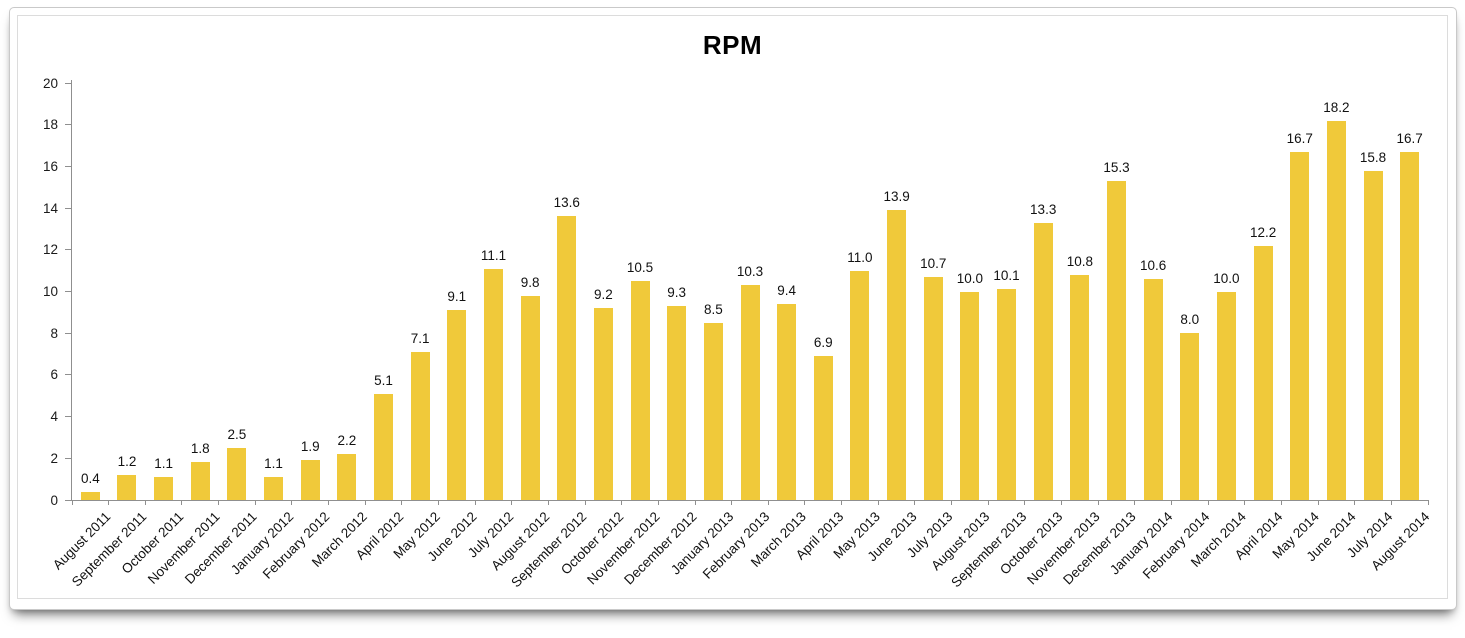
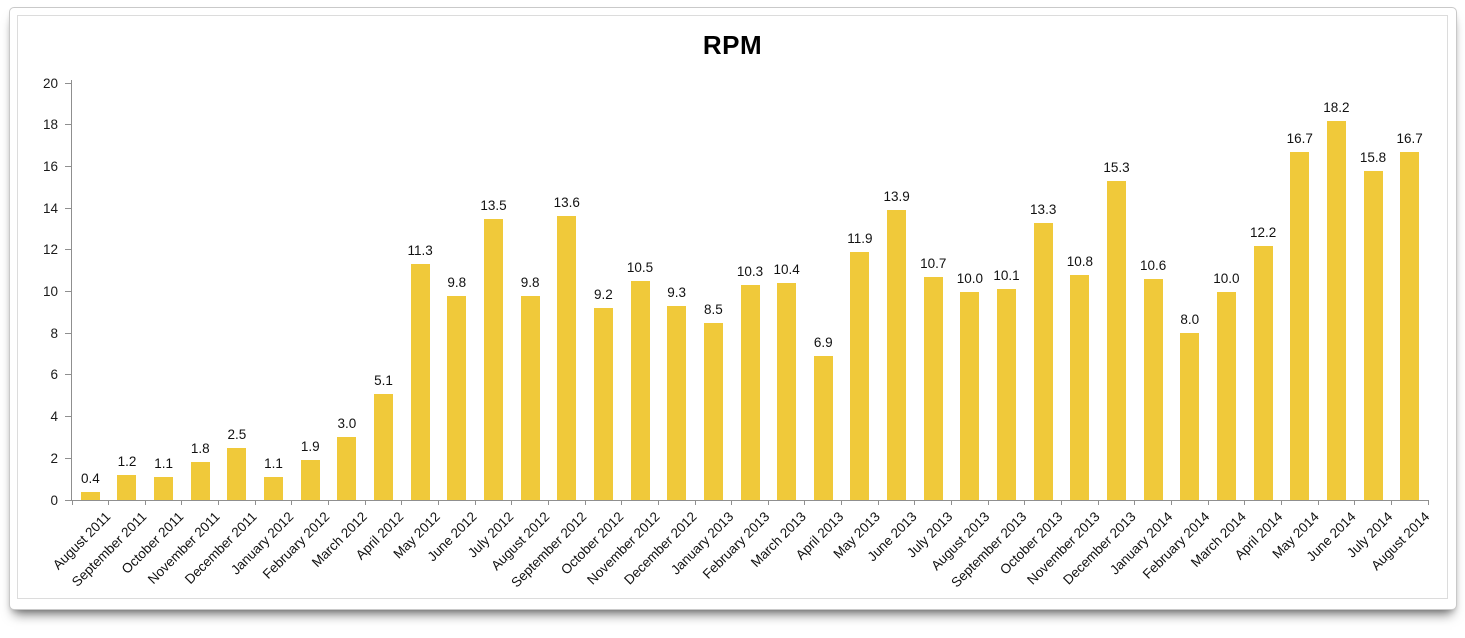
March 2012: 2.2 -> 3.0
May 2012: 7.1 -> 11.3
June 2012: 9.1 -> 9.8
July 2012: 11.1 -> 13.5
March 2013: 9.4 -> 10.4
May 2013: 11.0 -> 11.9
